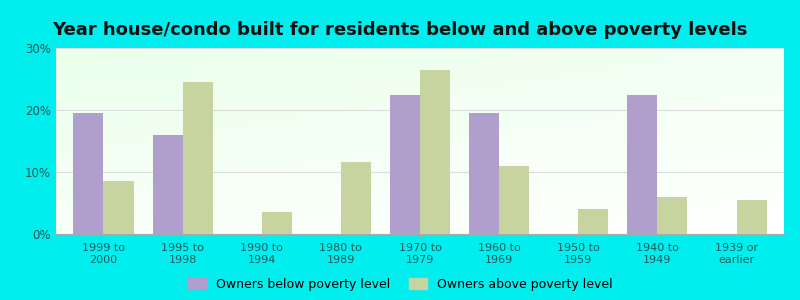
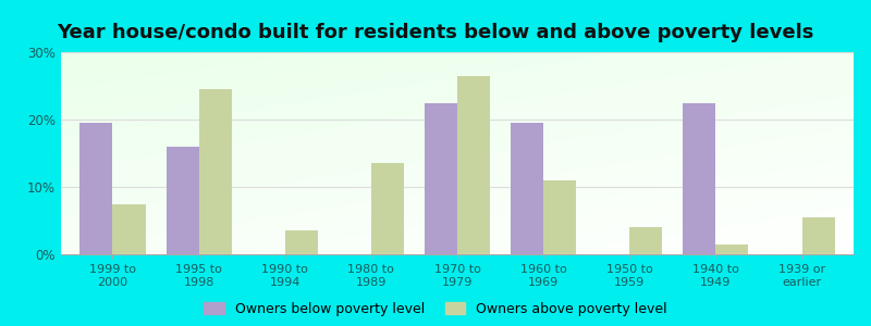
Owners above poverty level/1999 to 2000: 8.6% -> 7.5%
Owners above poverty level/1980 to 1989: 11.6% -> 13.5%
Owners above poverty level/1940 to 1949: 6.0% -> 1.5%
